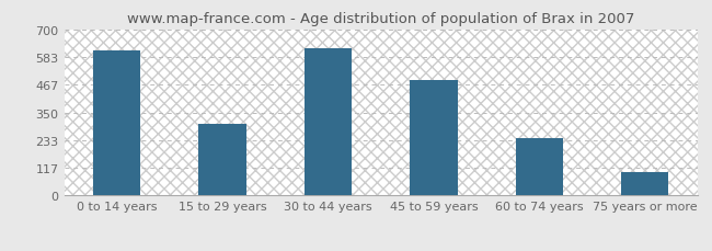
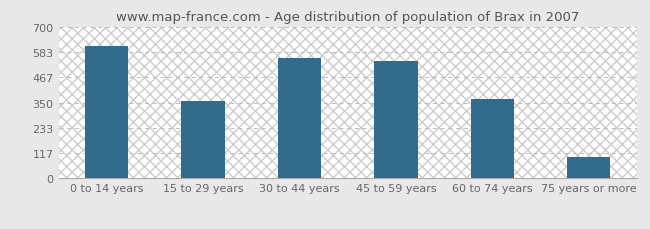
15 to 29 years: 302 -> 355
30 to 44 years: 618 -> 555
45 to 59 years: 487 -> 540
60 to 74 years: 240 -> 365
